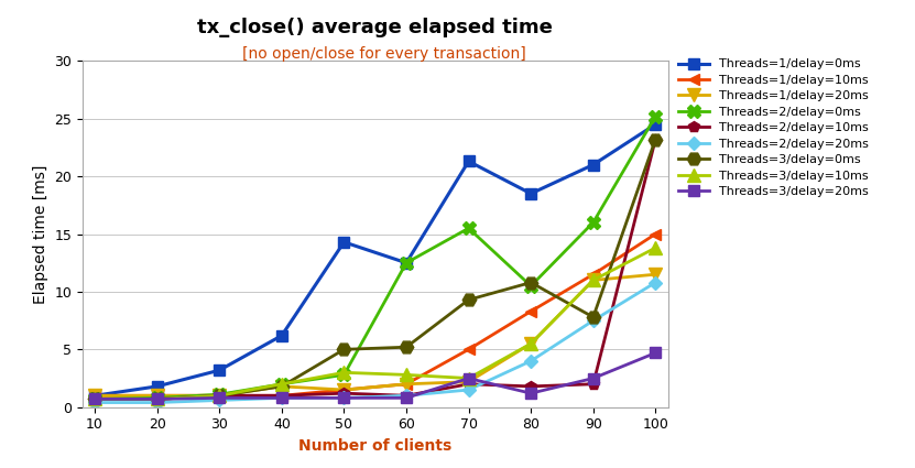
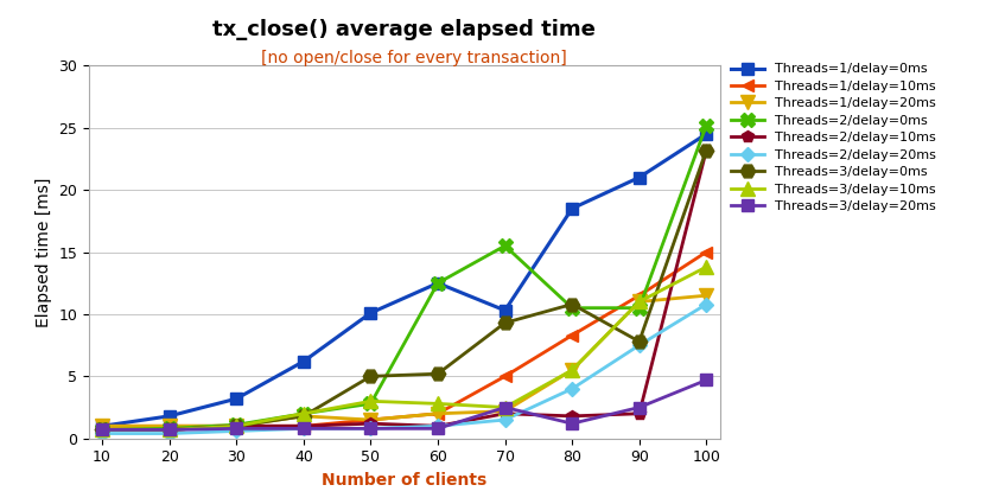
Threads=1/delay=0ms/50: 14.3 -> 10.1
Threads=1/delay=0ms/70: 21.3 -> 10.3
Threads=2/delay=0ms/90: 16.0 -> 10.5
